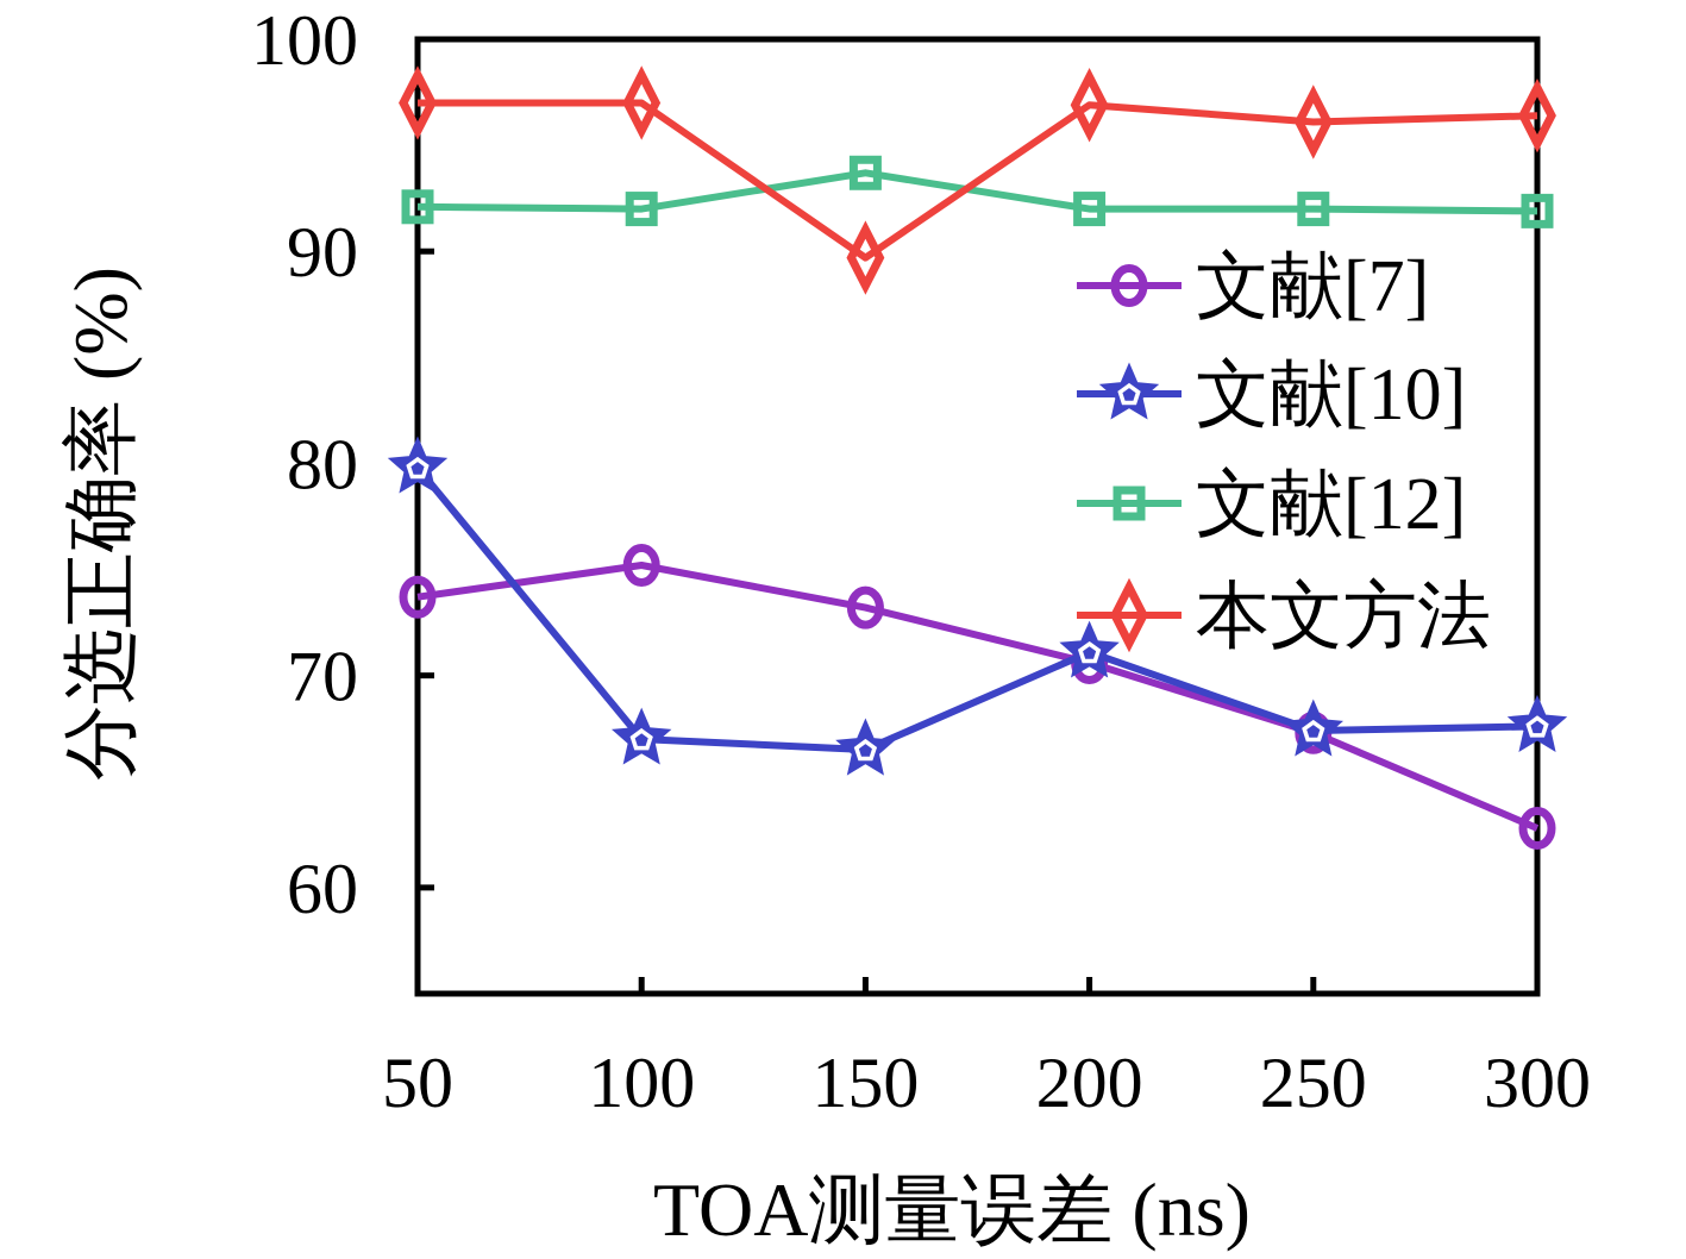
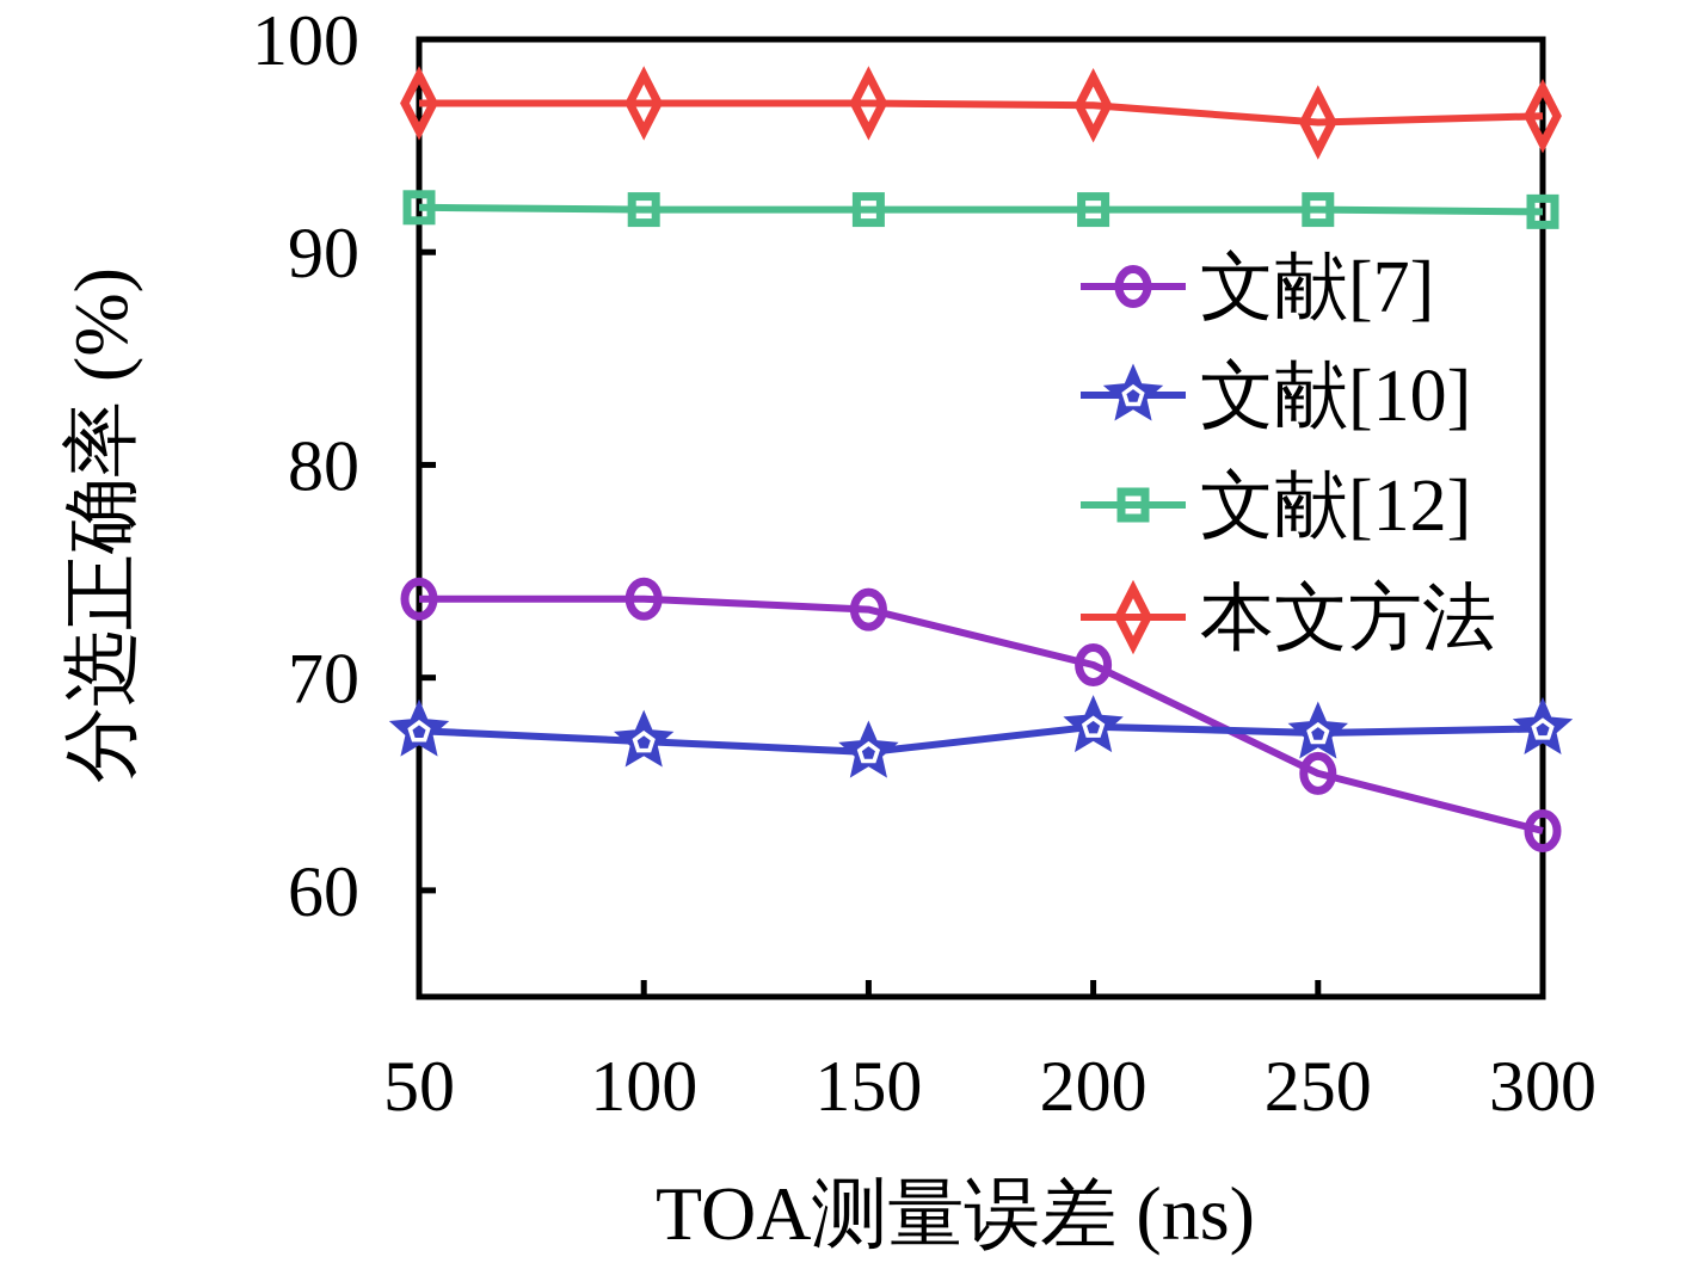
文献[10]/50: 79.8 -> 67.5
文献[7]/100: 75.2 -> 73.7
文献[12]/150: 93.7 -> 92.0
本文方法/150: 89.7 -> 97.0
文献[10]/200: 71.1 -> 67.7
文献[7]/250: 67.3 -> 65.5
